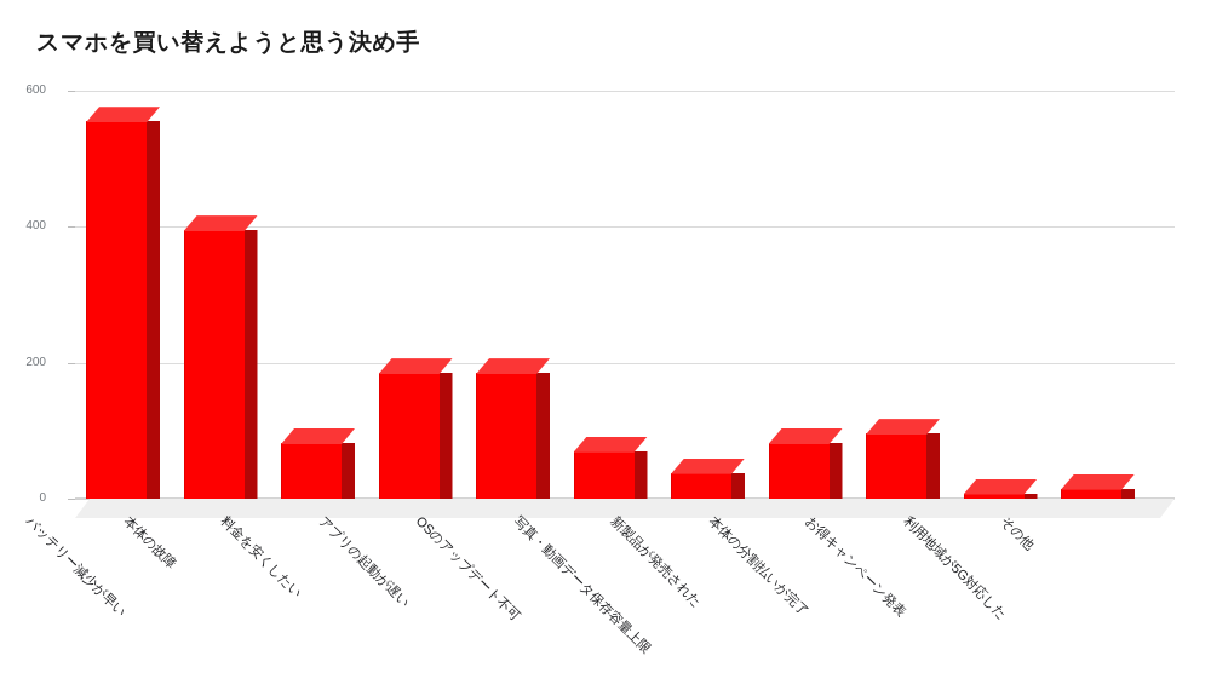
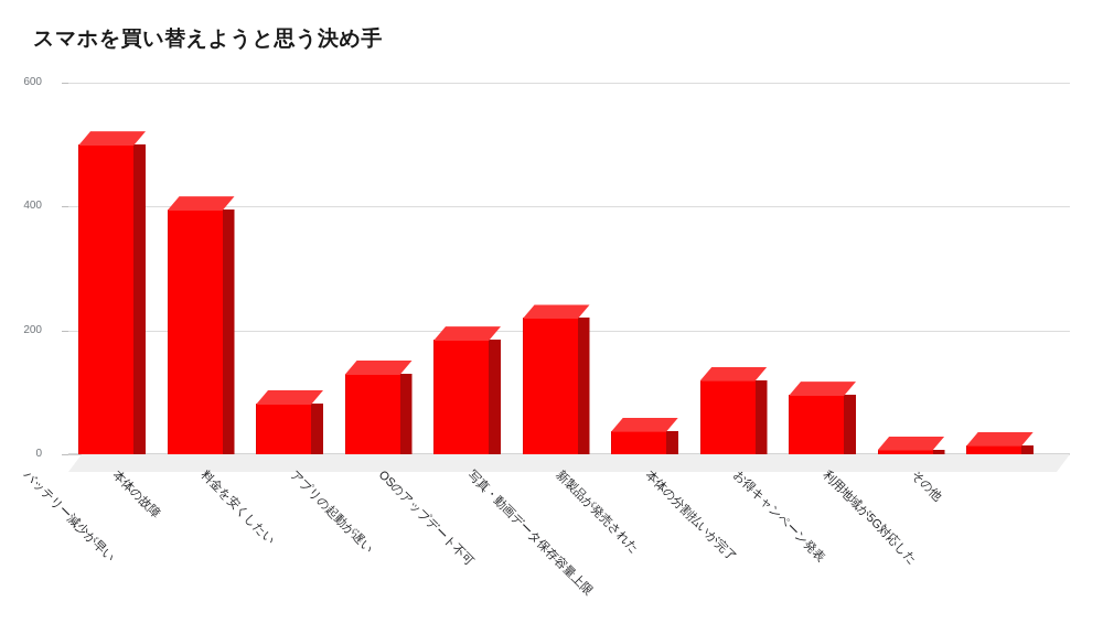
バッテリー減少が早い: 560 -> 500
アプリの起動が遅い: 180 -> 130
写真・動画データ保存容量上限: 70 -> 220
本体の分割払いが完了: 80 -> 120
